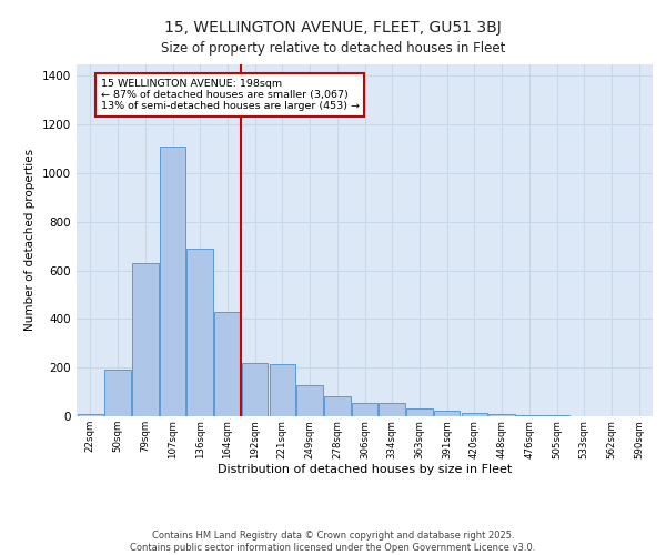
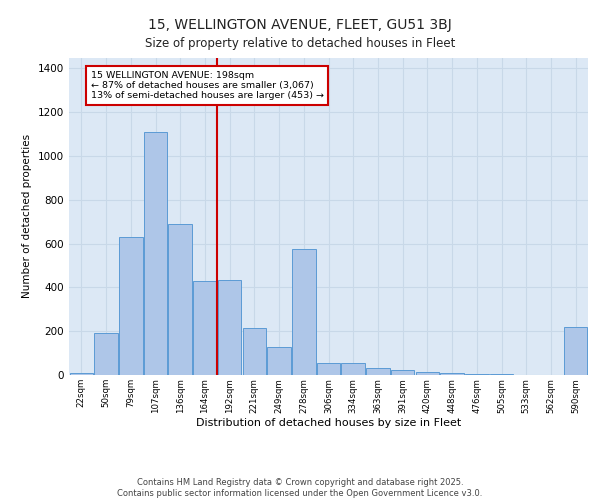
192sqm: 220 -> 435
278sqm: 80 -> 575
590sqm: 1 -> 220
